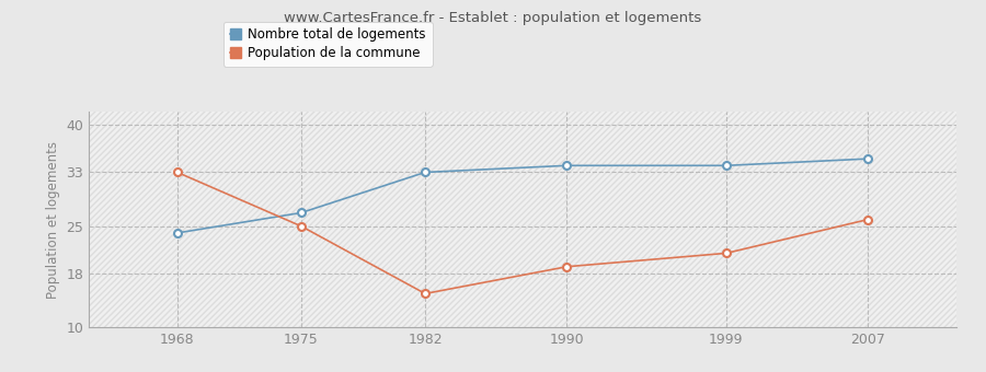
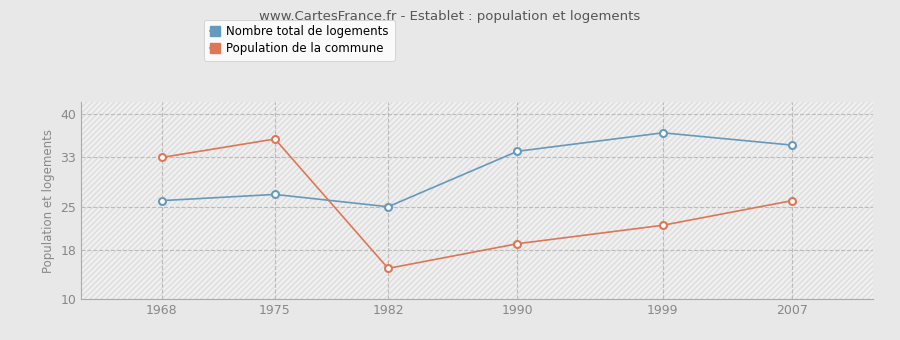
Nombre total de logements/1968: 24 -> 26
Population de la commune/1975: 25 -> 36
Nombre total de logements/1982: 33 -> 25
Nombre total de logements/1999: 34 -> 37
Population de la commune/1999: 21 -> 22
